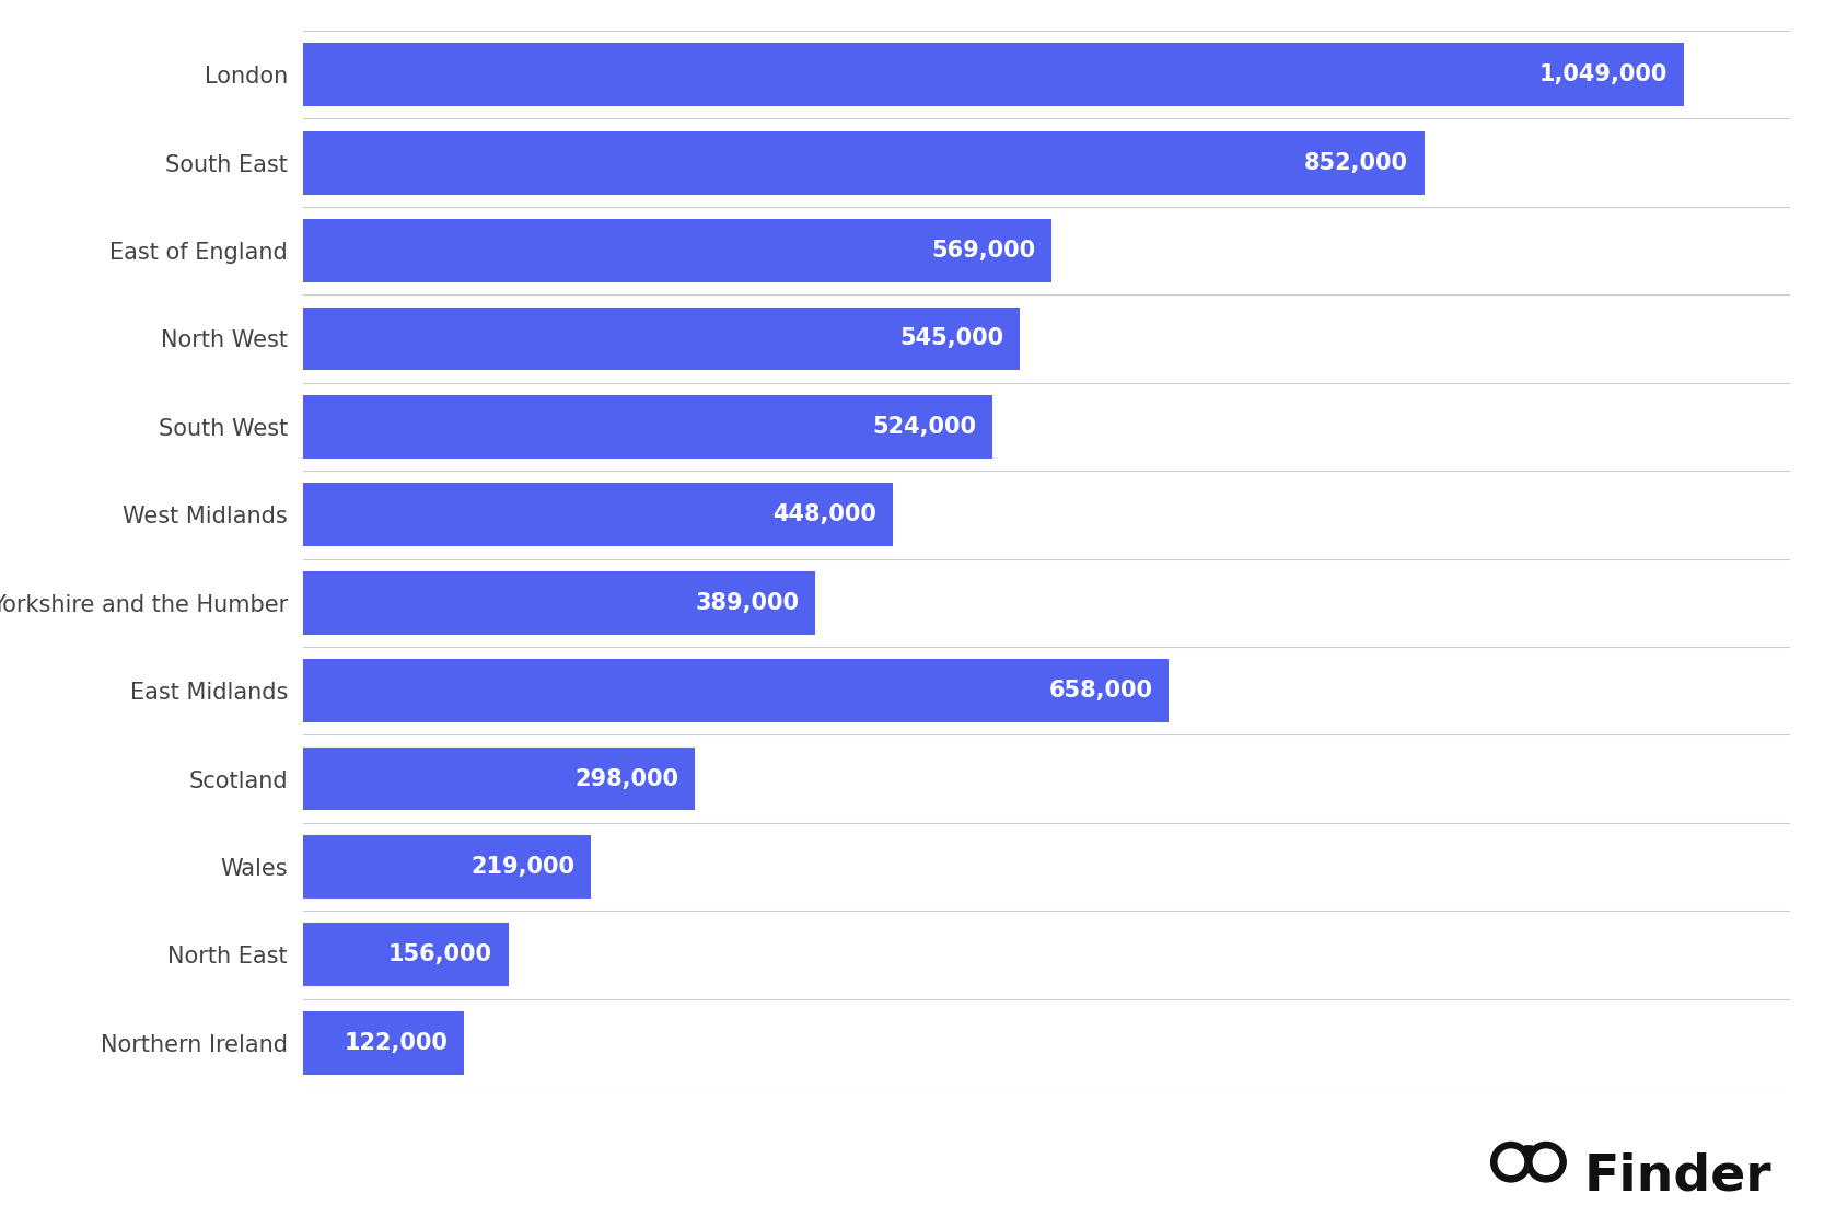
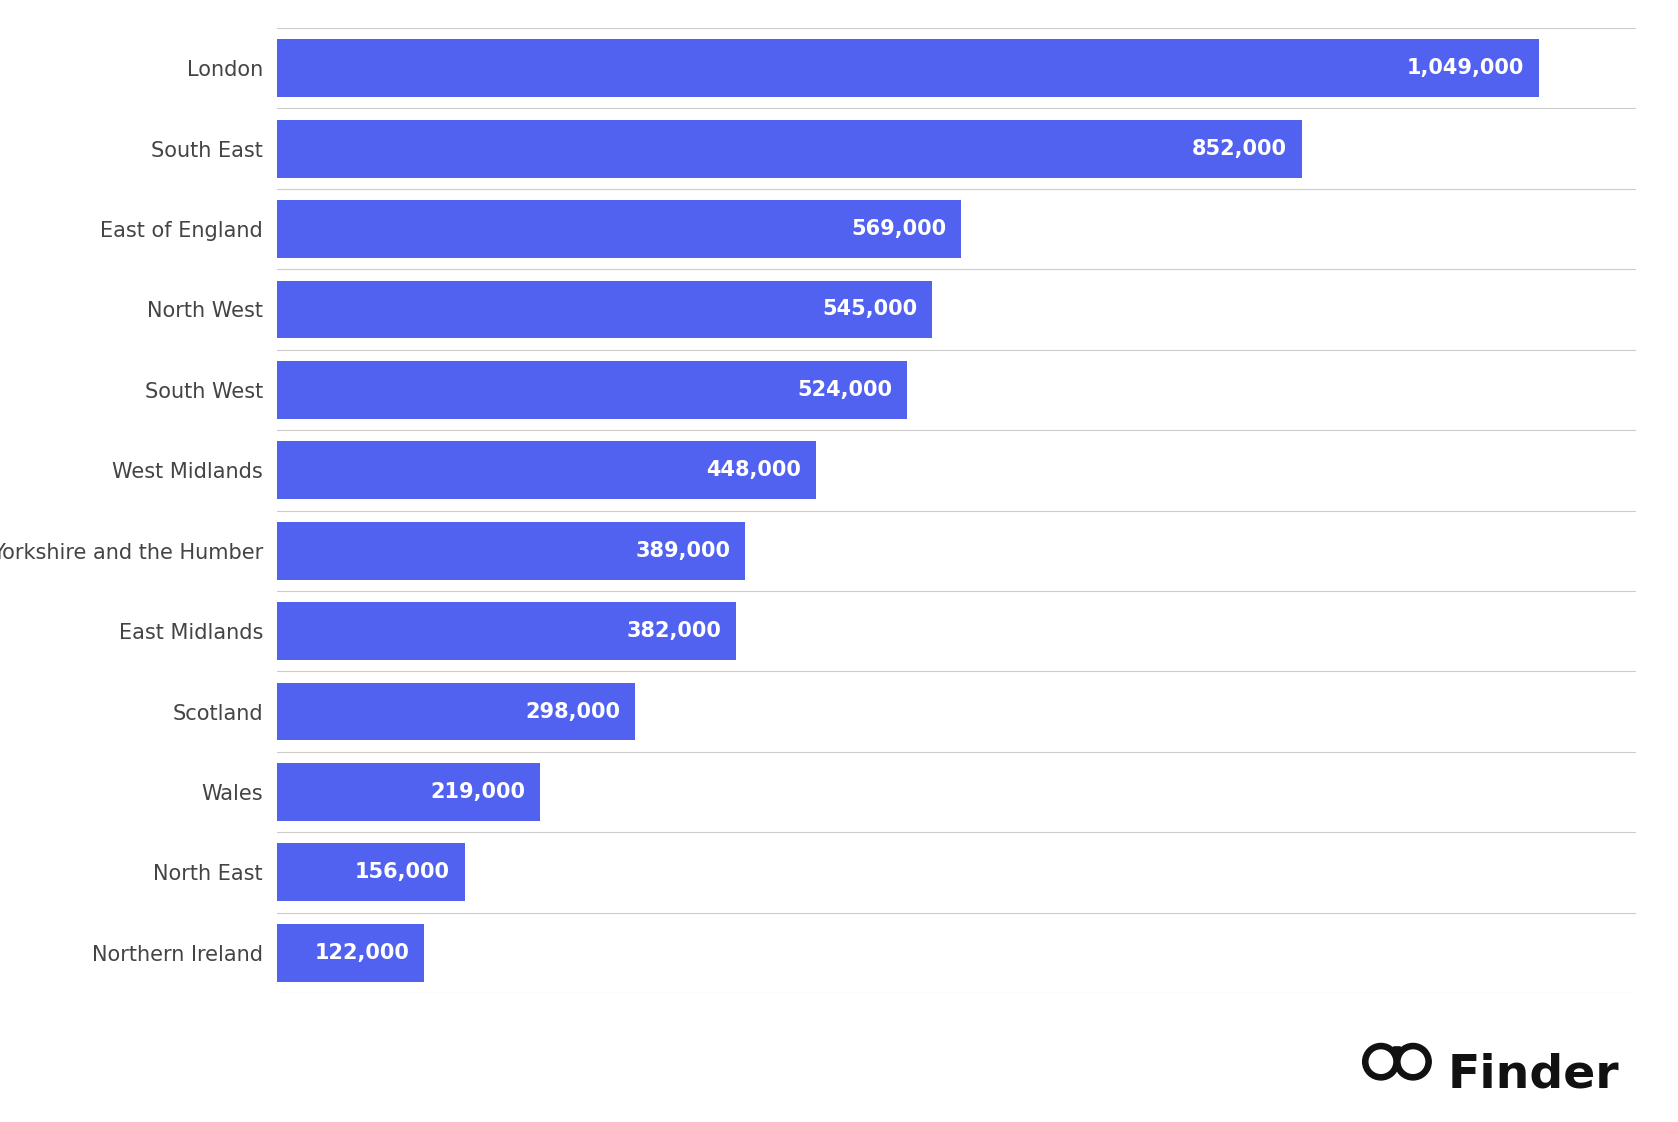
East Midlands: 658,000 -> 382,000
